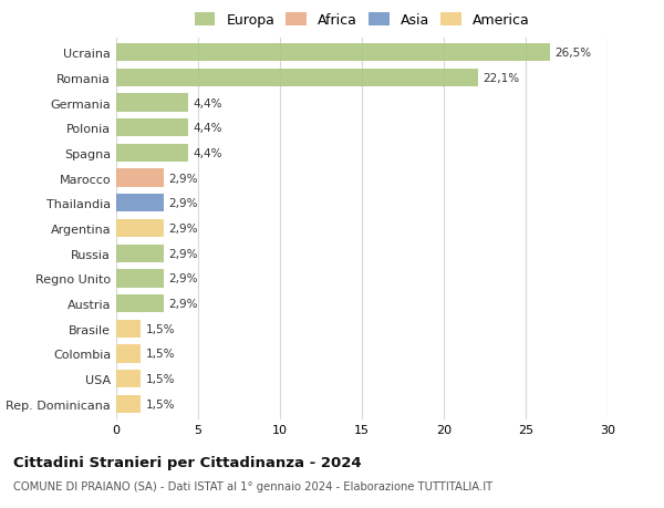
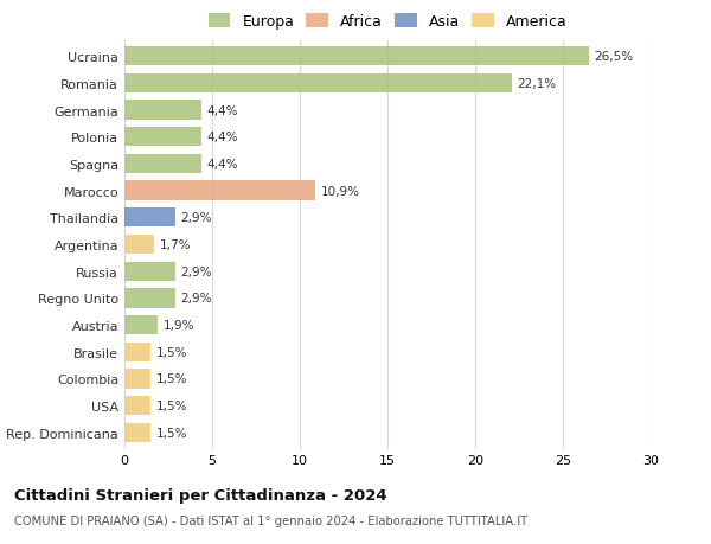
Marocco: 2,9% -> 10,9%
Argentina: 2,9% -> 1,7%
Austria: 2,9% -> 1,9%
